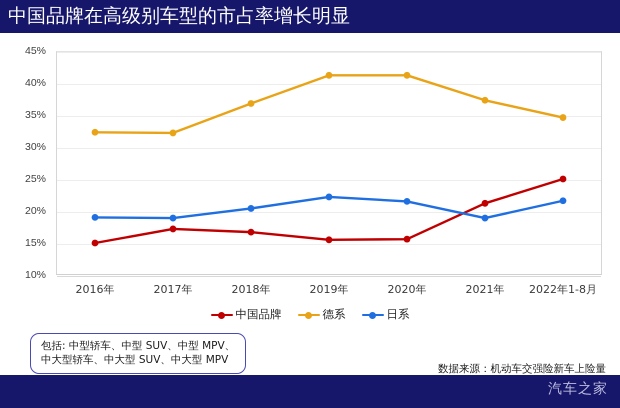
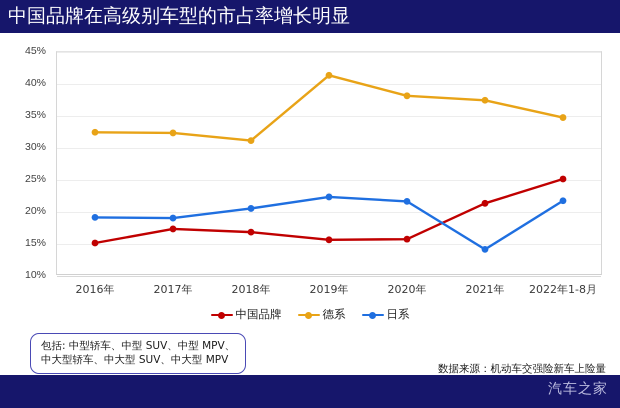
德系/2018年: 37% -> 31%
德系/2020年: 41% -> 38%
日系/2021年: 19% -> 14%
